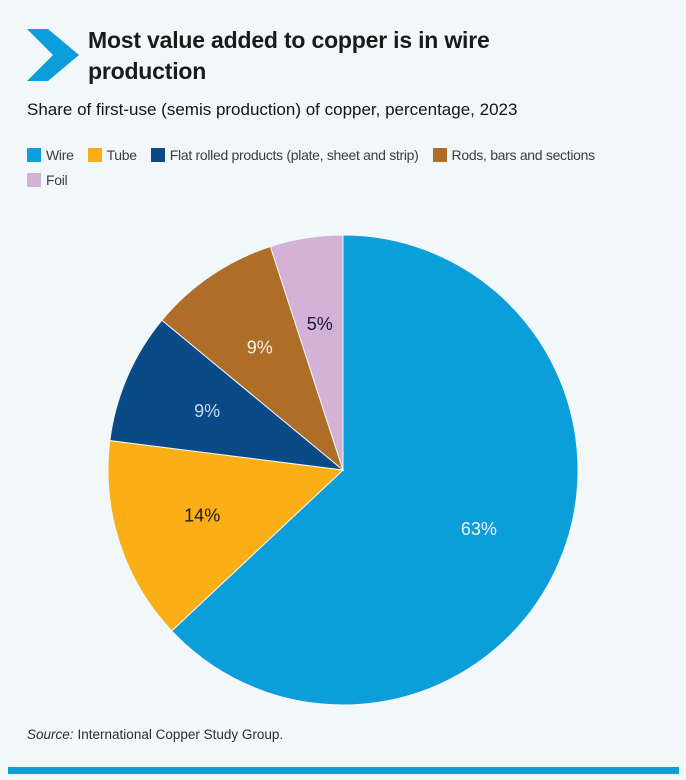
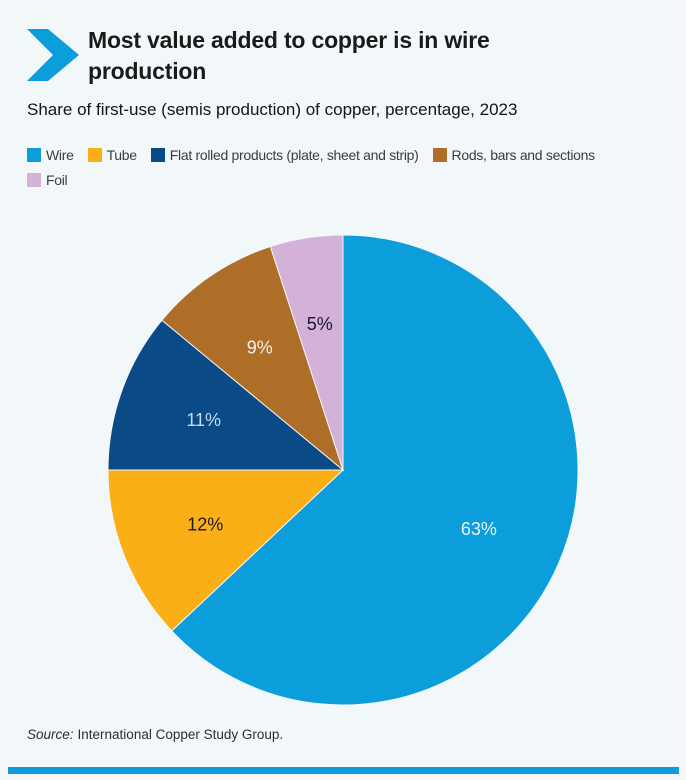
Tube: 14% -> 12%
Flat rolled products (plate, sheet and strip): 9% -> 11%
